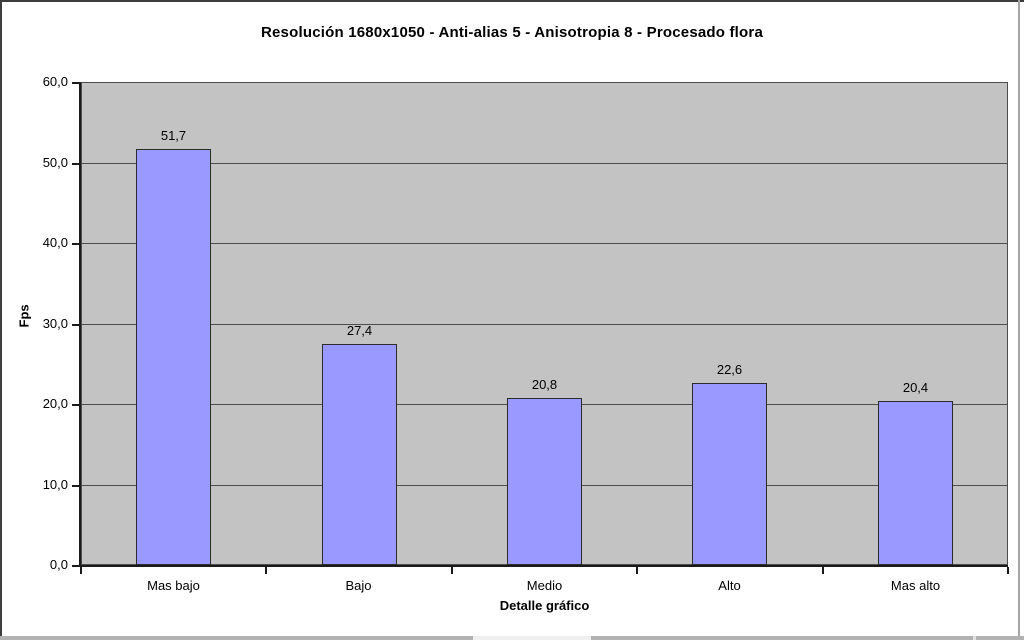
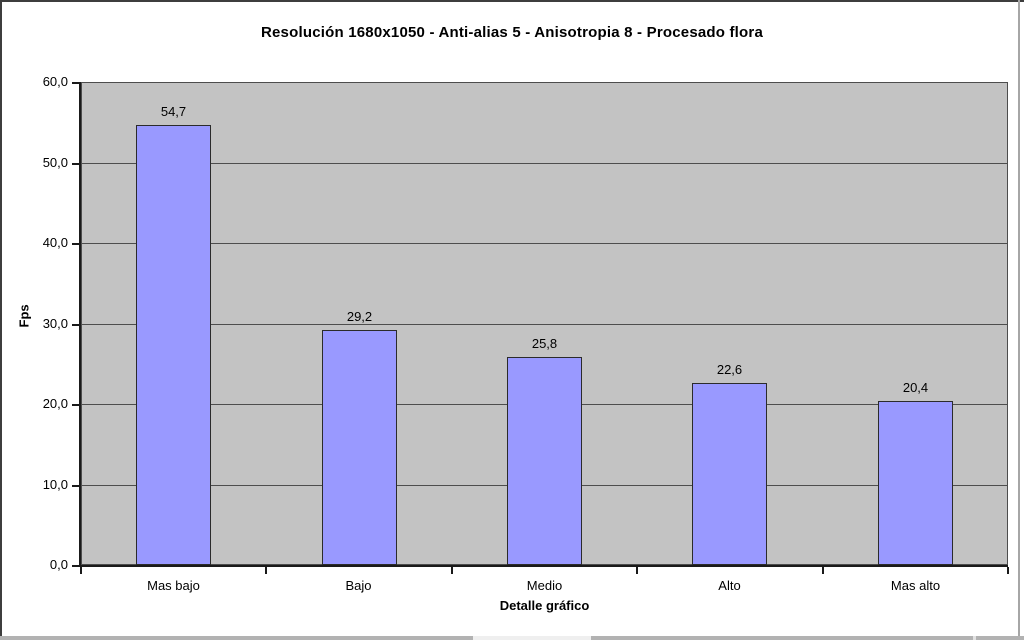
Mas bajo: 51,7 -> 54,7
Bajo: 27,4 -> 29,2
Medio: 20,8 -> 25,8
